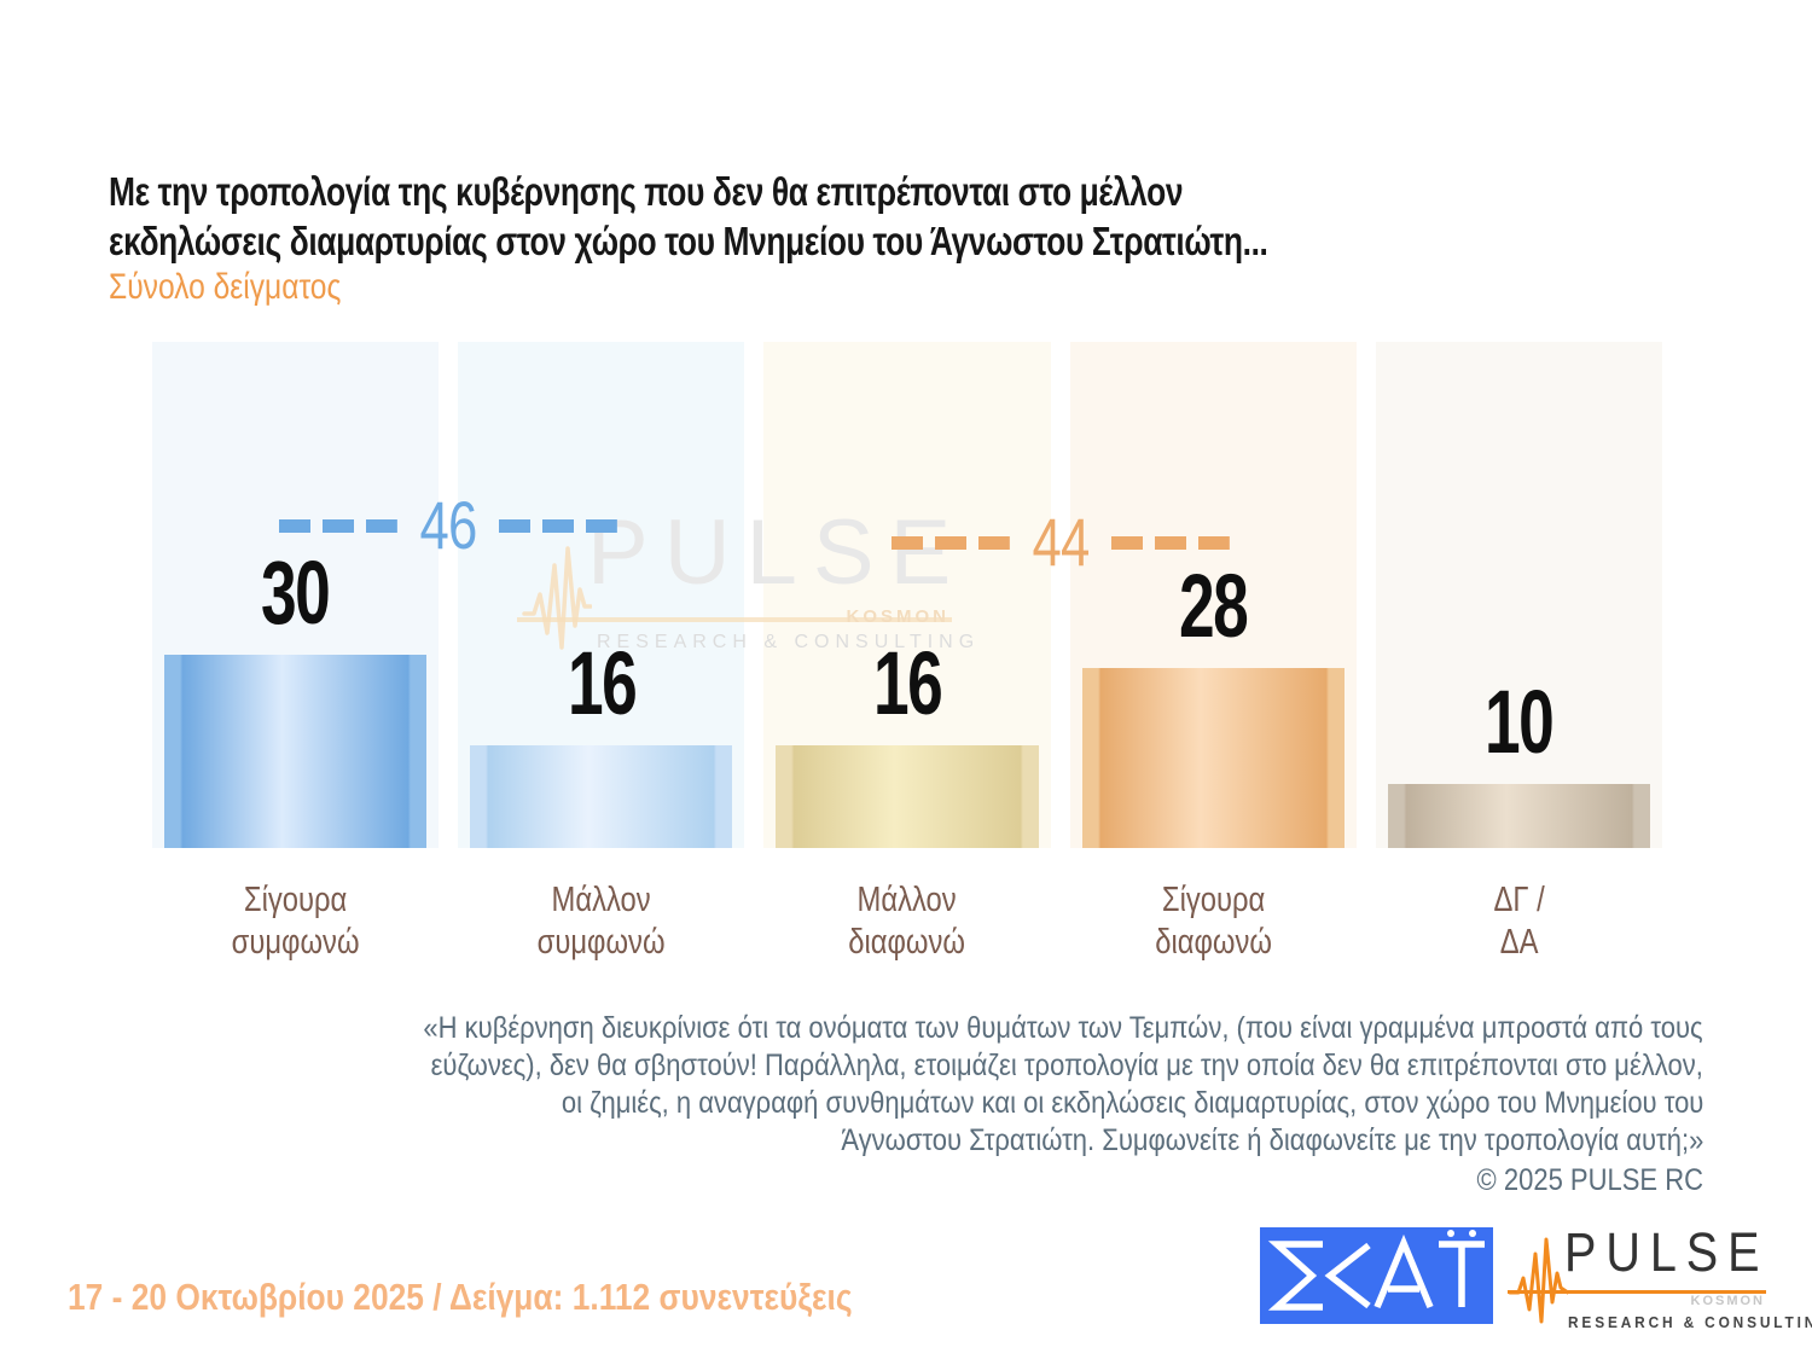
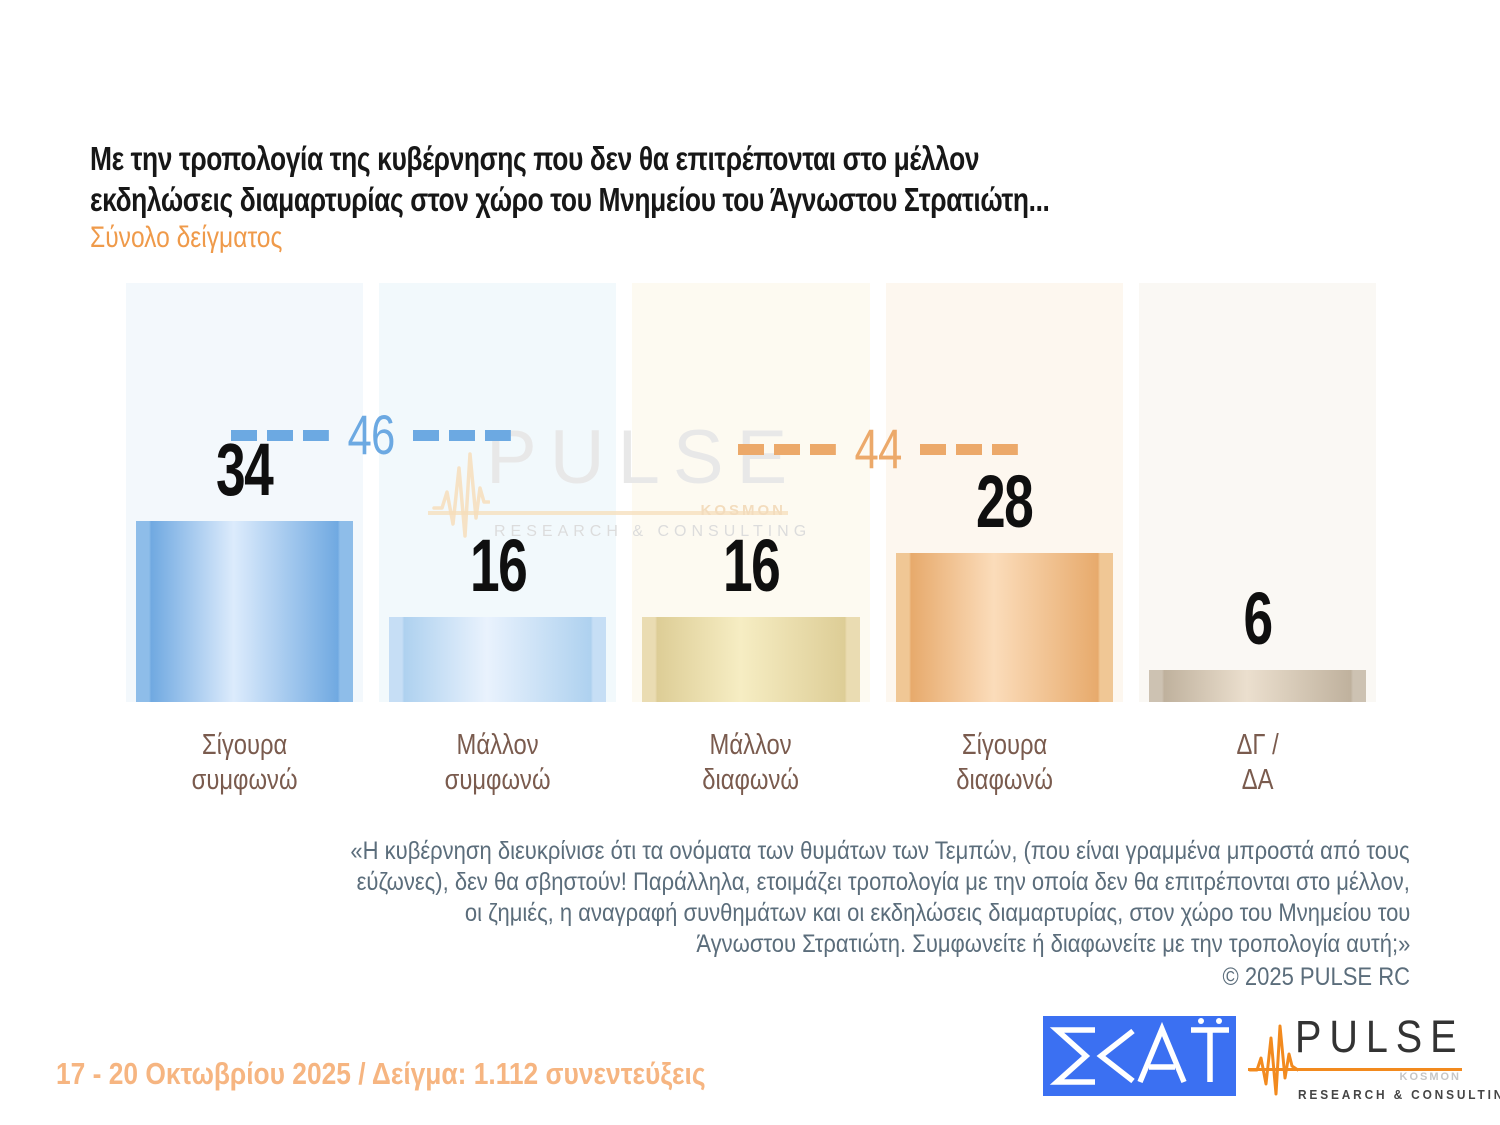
Σίγουρα συμφωνώ: 30 -> 34
ΔΓ / ΔΑ: 10 -> 6
